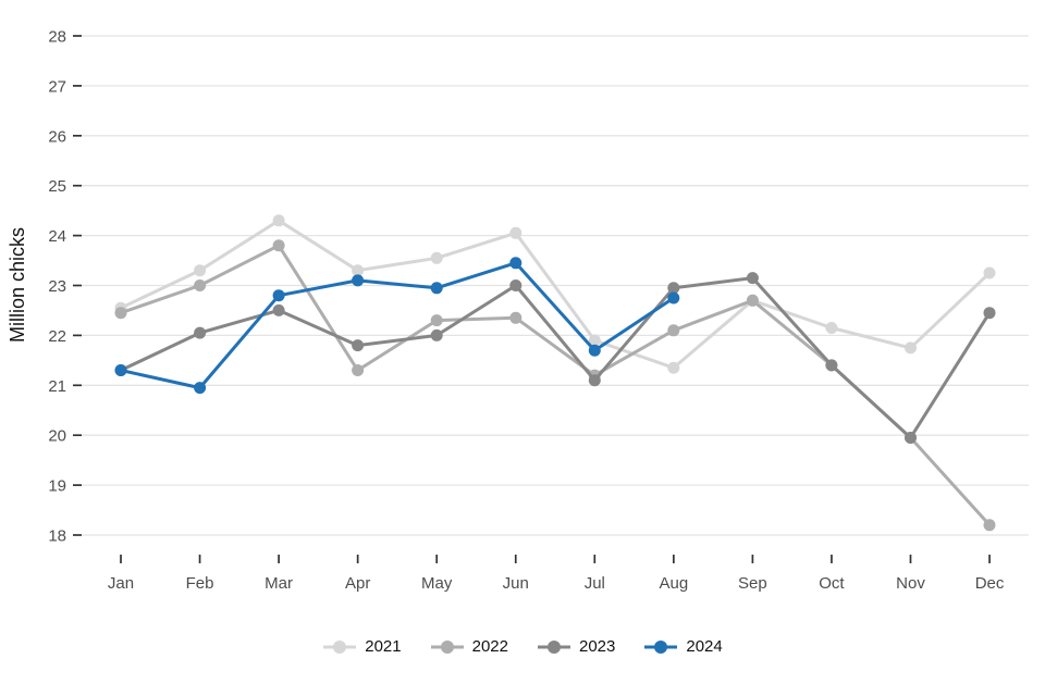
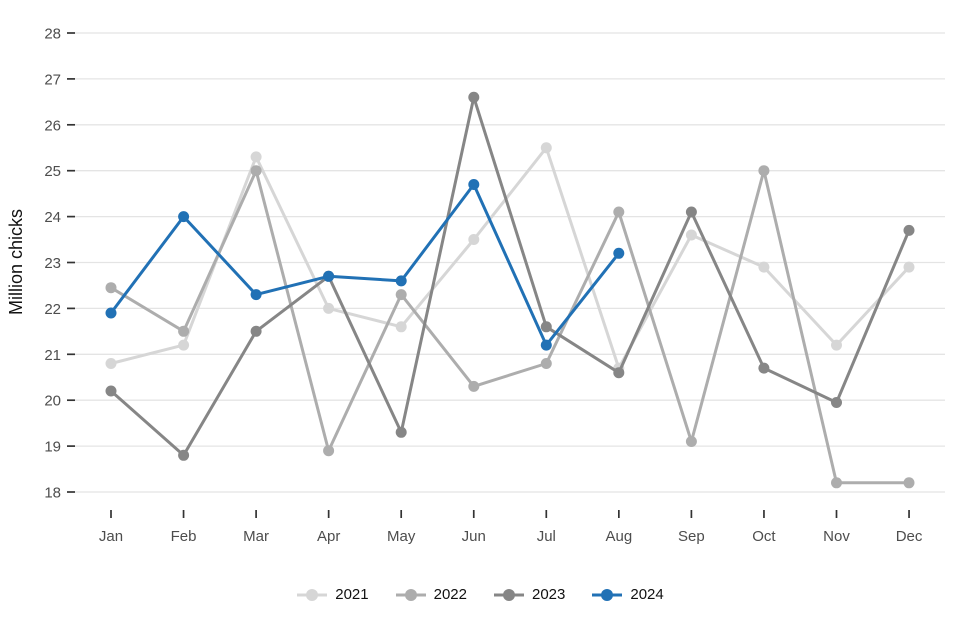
2021/Jan: 22.6 -> 20.8
2023/Jan: 21.3 -> 20.2
2024/Jan: 21.3 -> 21.9
2021/Feb: 23.3 -> 21.2
2022/Feb: 23.0 -> 21.5
2023/Feb: 22.1 -> 18.8
2024/Feb: 20.9 -> 24.0
2021/Mar: 24.3 -> 25.3
2022/Mar: 23.8 -> 25.0
2023/Mar: 22.5 -> 21.5
2024/Mar: 22.8 -> 22.3
2021/Apr: 23.3 -> 22.0
2022/Apr: 21.3 -> 18.9
2023/Apr: 21.8 -> 22.7
2024/Apr: 23.1 -> 22.7
2021/May: 23.6 -> 21.6
2023/May: 22.0 -> 19.3
2024/May: 22.9 -> 22.6
2021/Jun: 24.1 -> 23.5
2022/Jun: 22.4 -> 20.3
2023/Jun: 23.0 -> 26.6
2024/Jun: 23.4 -> 24.7
2021/Jul: 21.9 -> 25.5
2022/Jul: 21.2 -> 20.8
2023/Jul: 21.1 -> 21.6
2024/Jul: 21.7 -> 21.2
2021/Aug: 21.4 -> 20.7
2022/Aug: 22.1 -> 24.1
2023/Aug: 22.9 -> 20.6
2024/Aug: 22.8 -> 23.2
2021/Sep: 22.7 -> 23.6
2022/Sep: 22.7 -> 19.1
2023/Sep: 23.1 -> 24.1
2021/Oct: 22.1 -> 22.9
2022/Oct: 21.4 -> 25.0
2023/Oct: 21.4 -> 20.7
2021/Nov: 21.8 -> 21.2
2022/Nov: 19.9 -> 18.2
2021/Dec: 23.2 -> 22.9
2023/Dec: 22.4 -> 23.7
